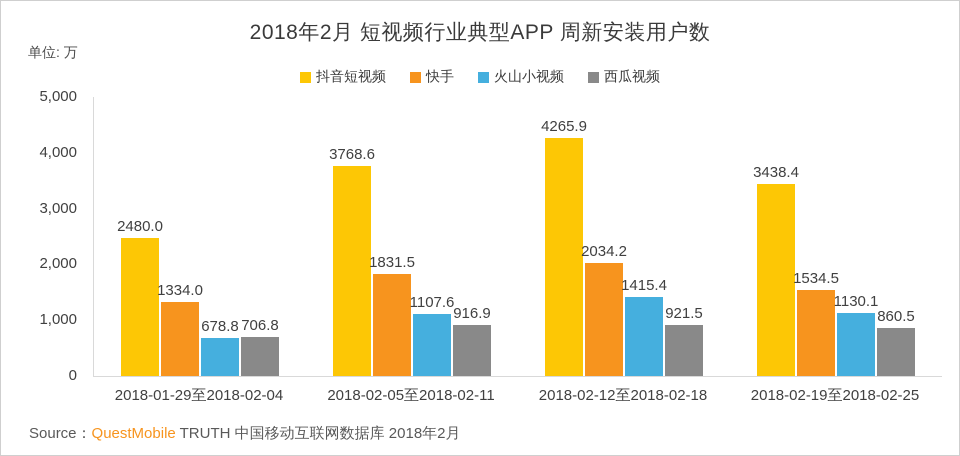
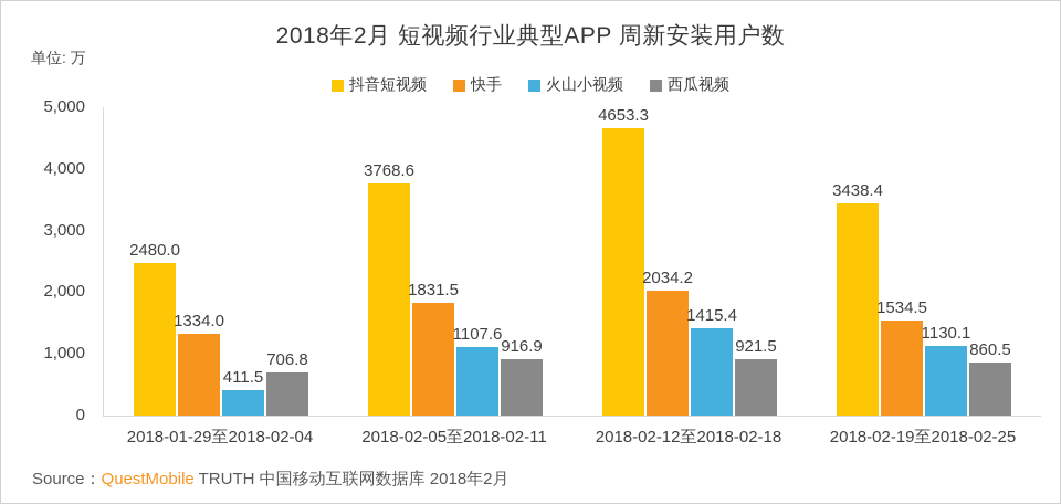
火山小视频/2018-01-29至2018-02-04: 678.8 -> 411.5
抖音短视频/2018-02-12至2018-02-18: 4265.9 -> 4653.3
